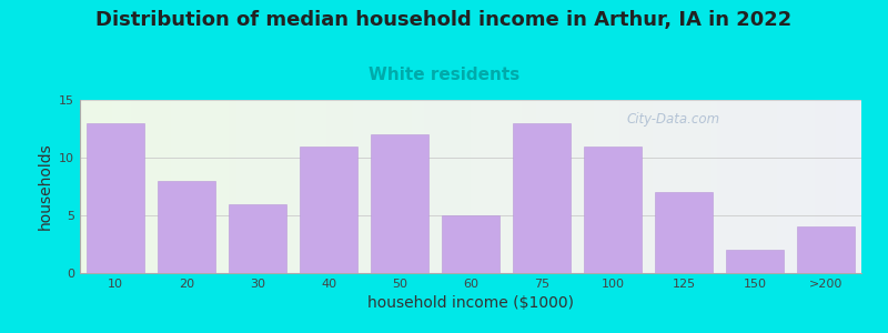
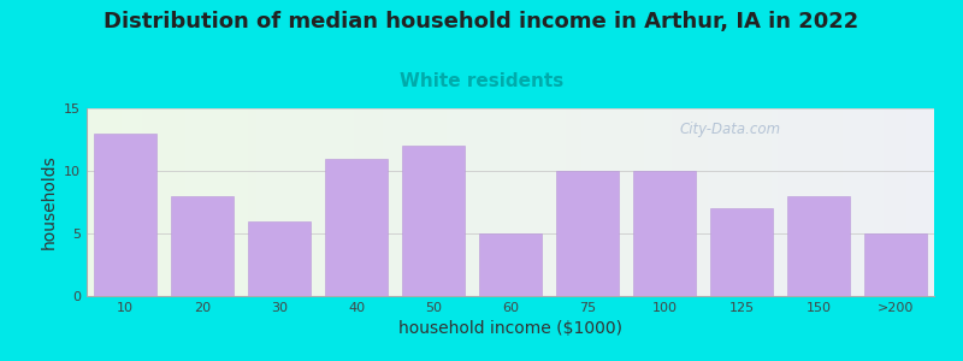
75: 13 -> 10
100: 11 -> 10
150: 2 -> 8
>200: 4 -> 5
